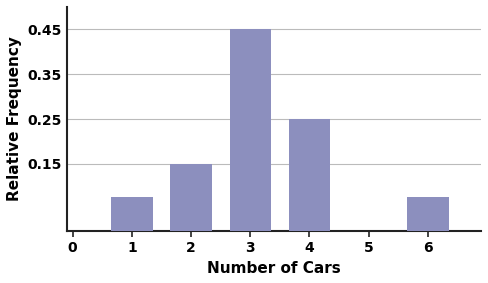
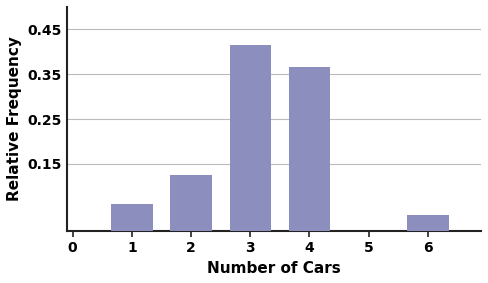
1: 0.075 -> 0.060
2: 0.150 -> 0.125
3: 0.450 -> 0.415
4: 0.250 -> 0.365
6: 0.075 -> 0.035
